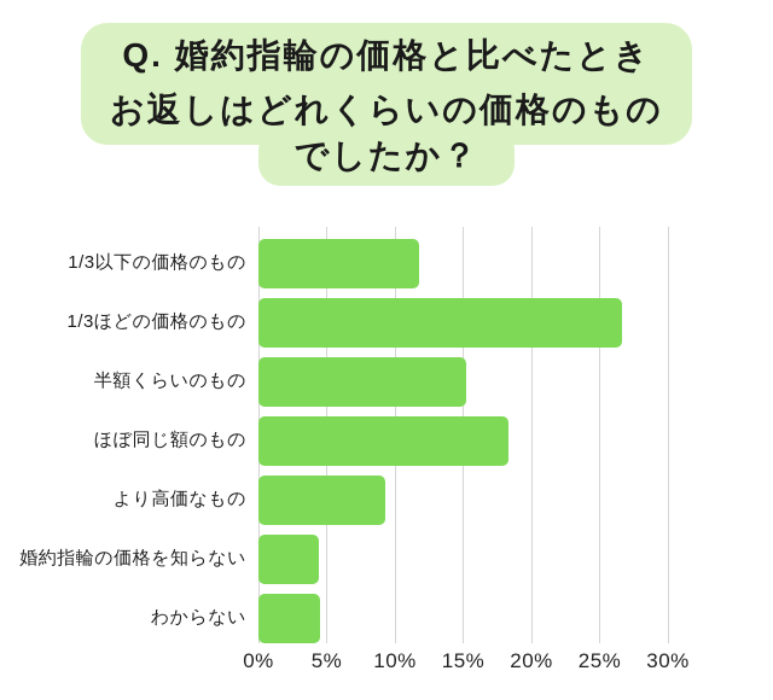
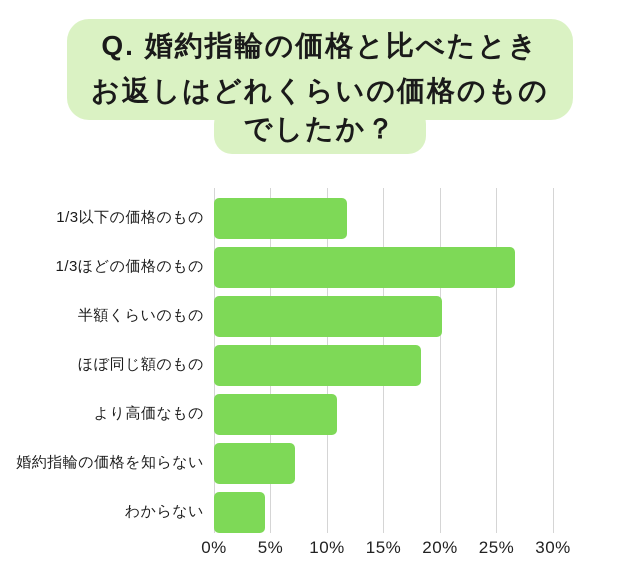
半額くらいのもの: 15.2% -> 20.2%
より高価なもの: 9.3% -> 10.9%
婚約指輪の価格を知らない: 4.4% -> 7.2%
